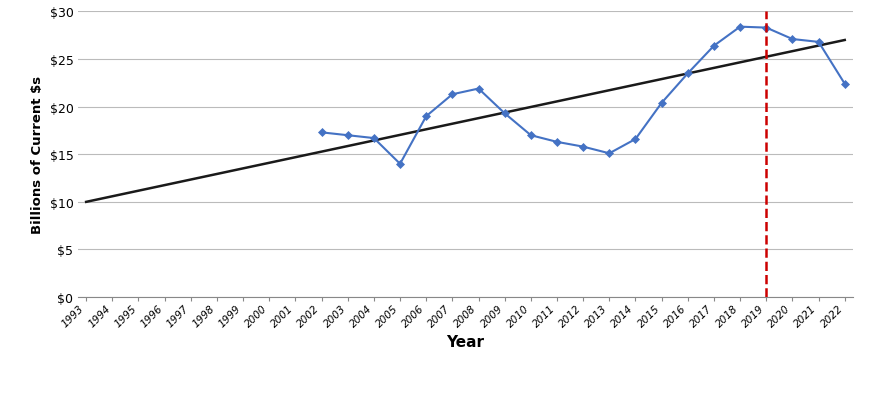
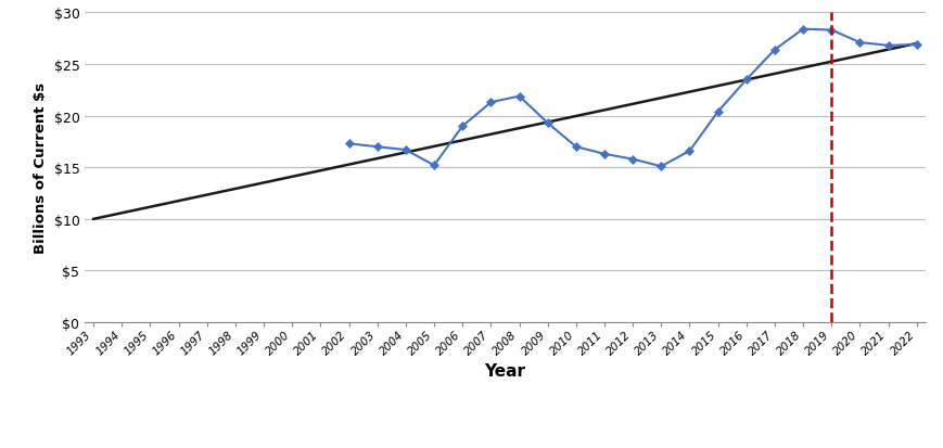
2005: $14.0 -> $15.2
2022: $22.4 -> $26.9
